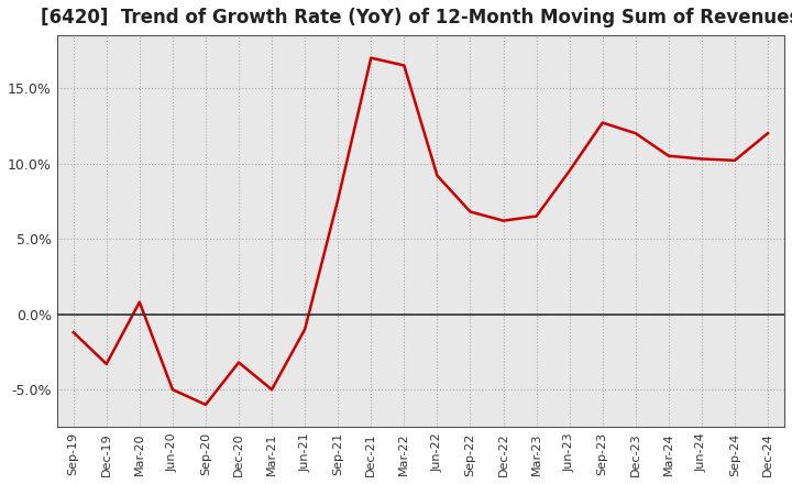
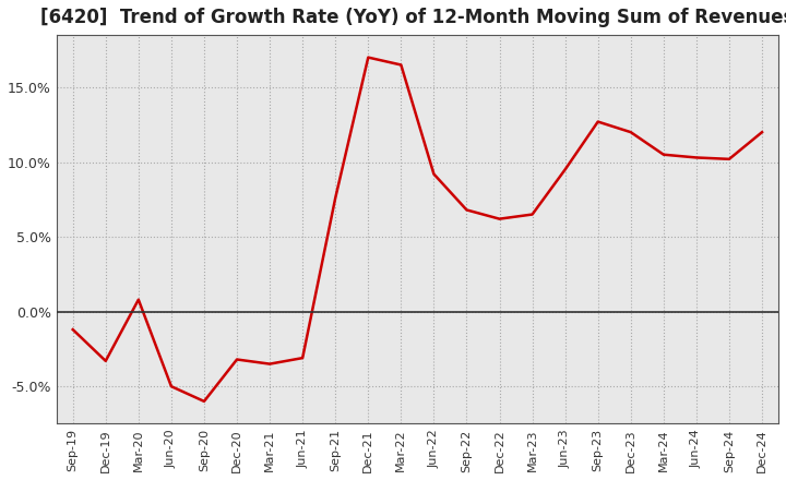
Mar-21: -5.0% -> -3.5%
Jun-21: -1.0% -> -3.1%
